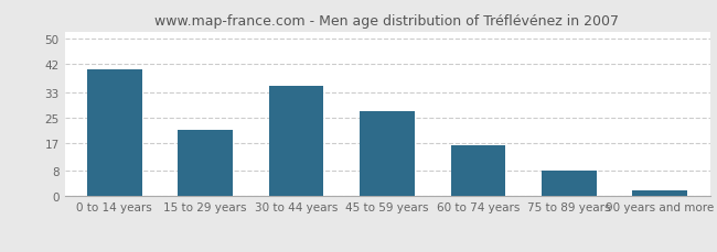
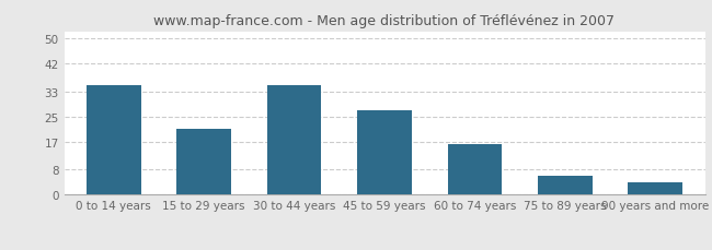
0 to 14 years: 40 -> 35
75 to 89 years: 8 -> 6
90 years and more: 2 -> 4
